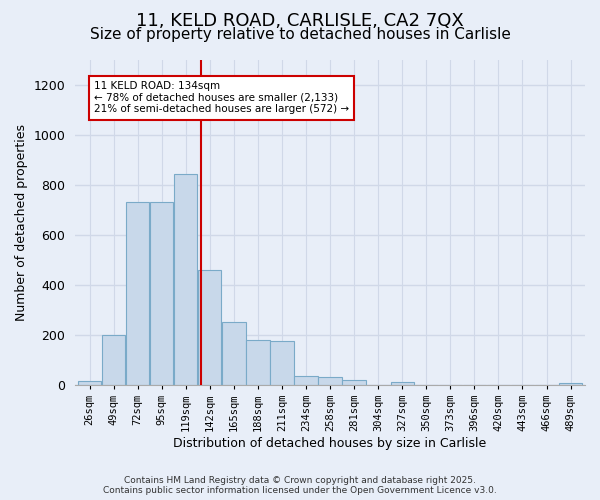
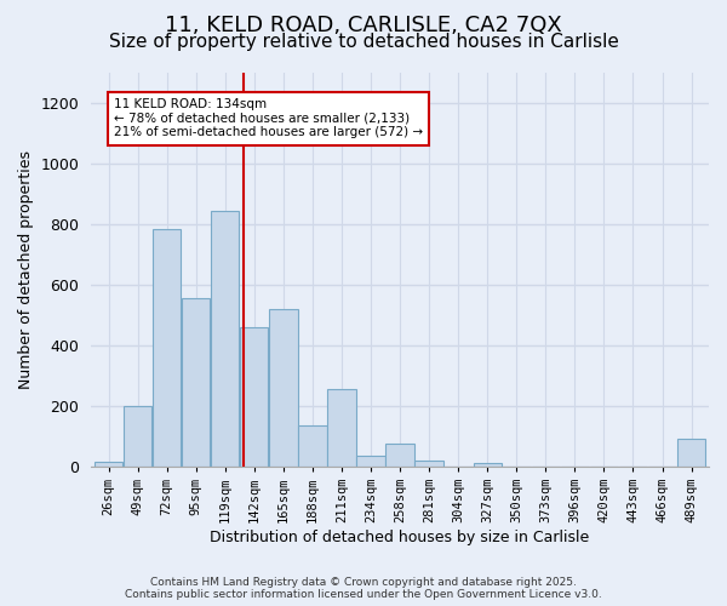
72sqm: 730 -> 785
95sqm: 730 -> 555
165sqm: 250 -> 520
188sqm: 180 -> 135
211sqm: 175 -> 255
258sqm: 30 -> 75
489sqm: 8 -> 90
